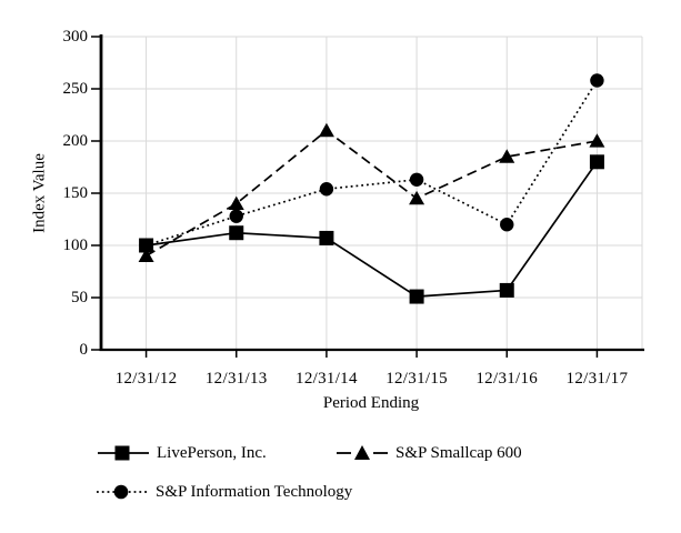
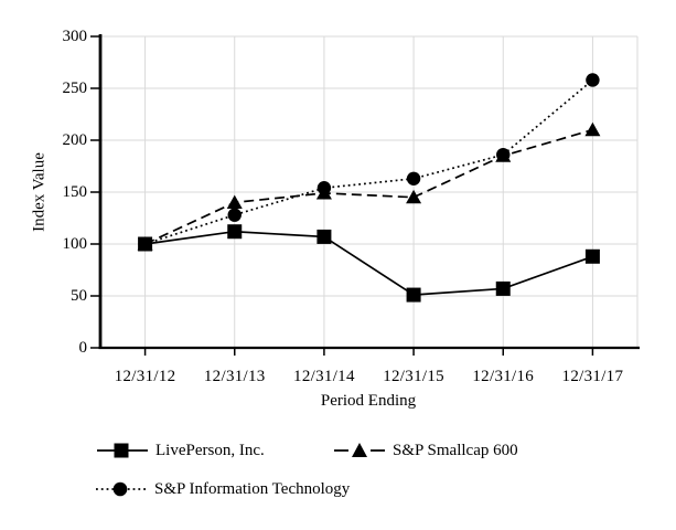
S&P Smallcap 600/12/31/12: 90 -> 100
S&P Smallcap 600/12/31/14: 210 -> 150
S&P Information Technology/12/31/16: 120 -> 190
LivePerson, Inc./12/31/17: 180 -> 90
S&P Smallcap 600/12/31/17: 200 -> 210
